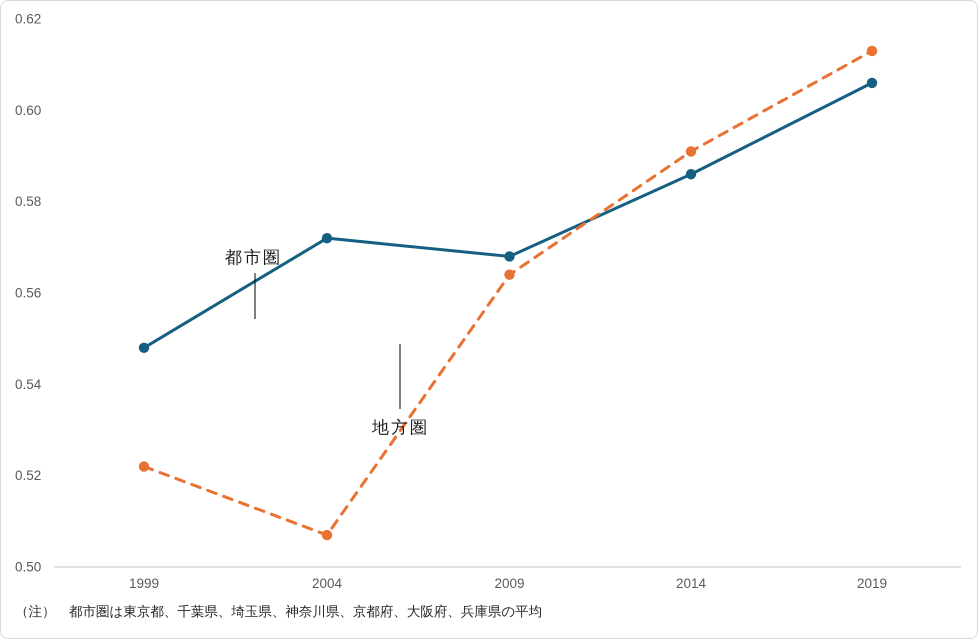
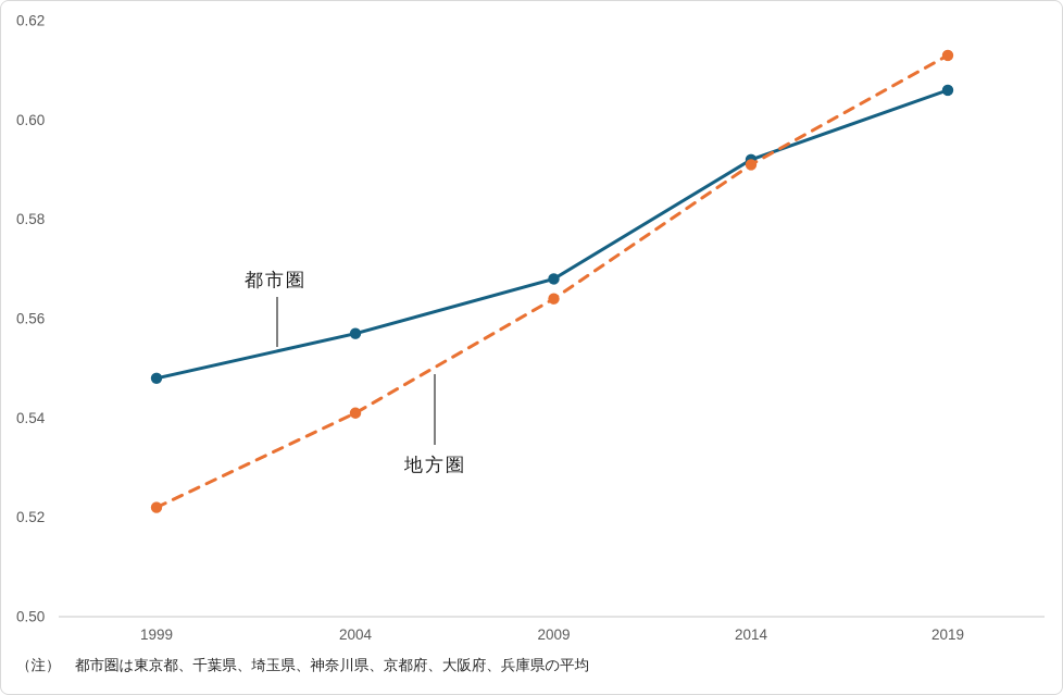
都市圏/2004: 0.572 -> 0.557
地方圏/2004: 0.507 -> 0.541
都市圏/2014: 0.586 -> 0.592
